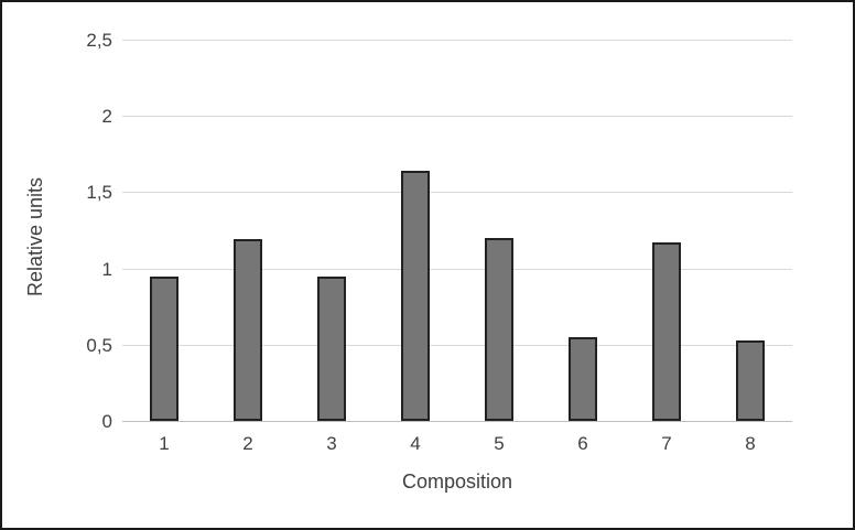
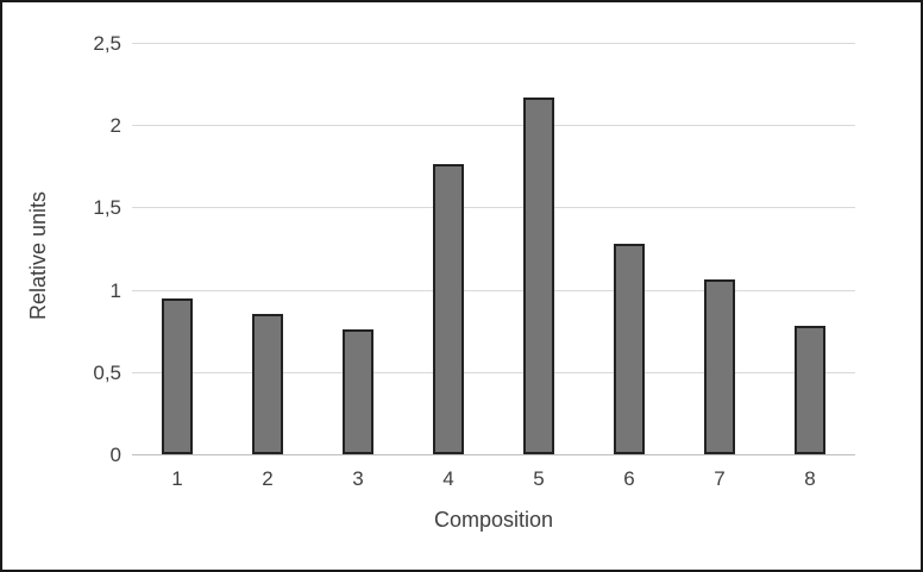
2: 1,19 -> 0,85
3: 0,95 -> 0,76
4: 1,64 -> 1,76
5: 1,20 -> 2,17
6: 0,55 -> 1,28
7: 1,17 -> 1,06
8: 0,53 -> 0,78
